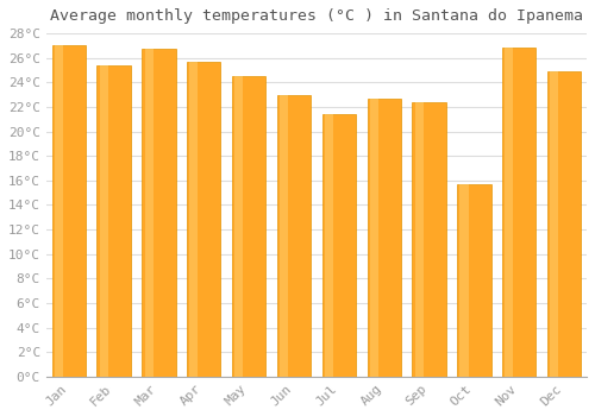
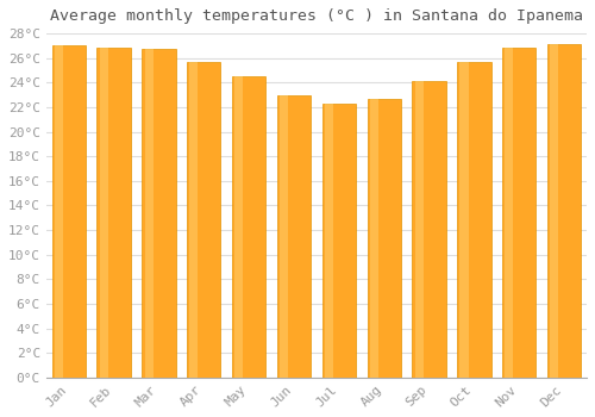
Feb: 25.4°C -> 26.8°C
Jul: 21.4°C -> 22.3°C
Sep: 22.4°C -> 24.1°C
Oct: 15.7°C -> 25.7°C
Dec: 24.9°C -> 27.1°C
